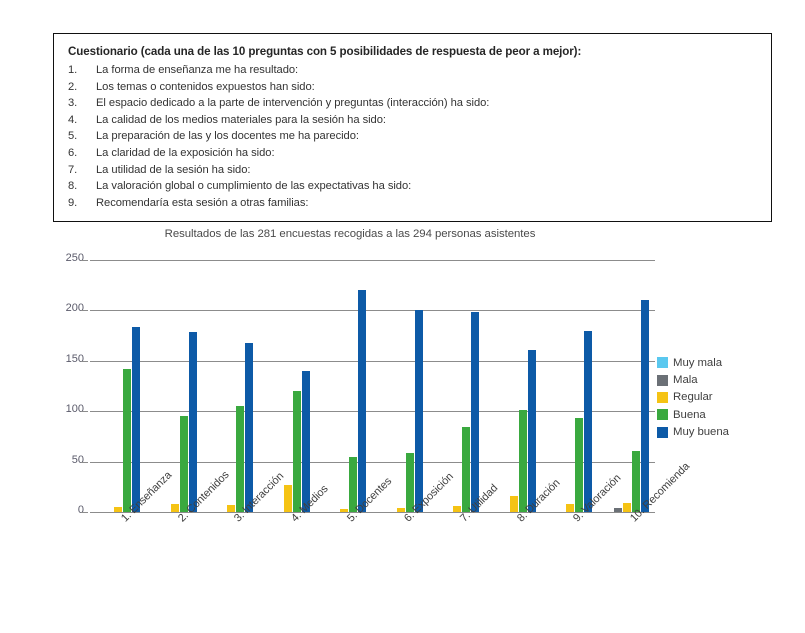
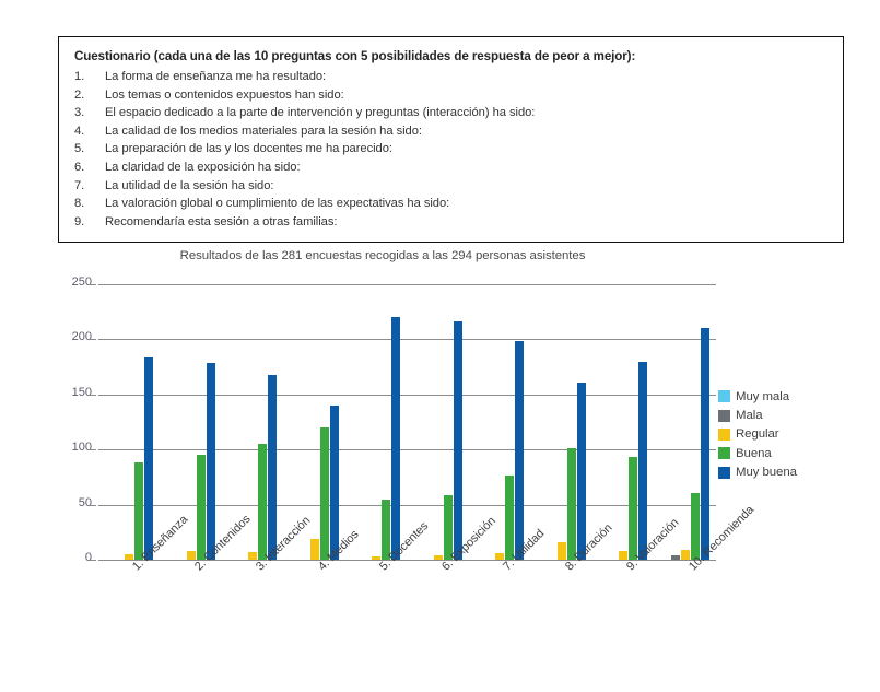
Buena/1. Enseñanza: 142 -> 88
Regular/4. Medios: 27 -> 19
Muy buena/6. Exposición: 200 -> 216
Buena/7. Utilidad: 84 -> 76
